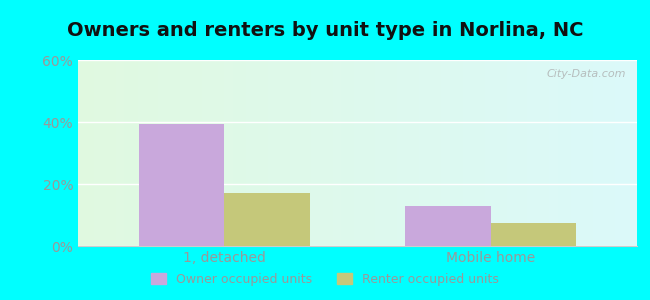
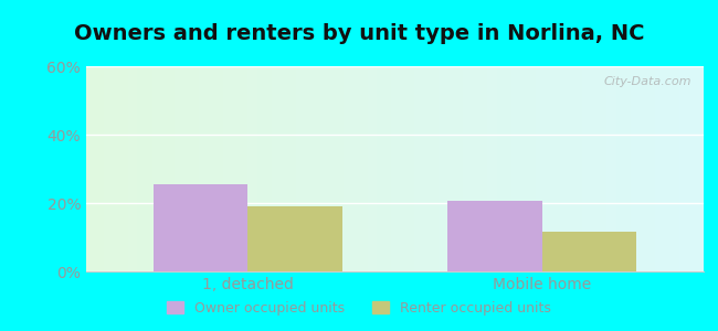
Owner occupied units/1, detached: 39.5% -> 25.5%
Renter occupied units/1, detached: 17.0% -> 19.0%
Owner occupied units/Mobile home: 13.0% -> 20.5%
Renter occupied units/Mobile home: 7.5% -> 11.5%
